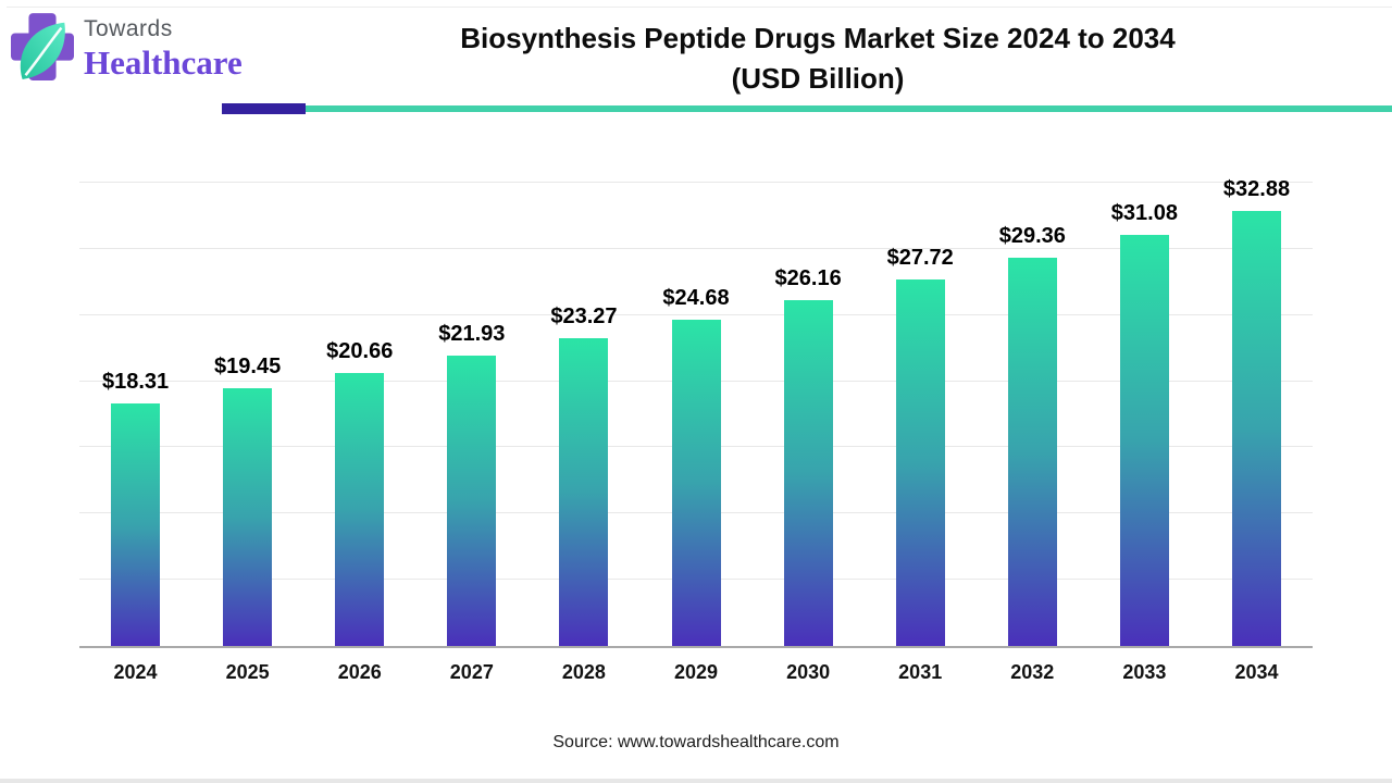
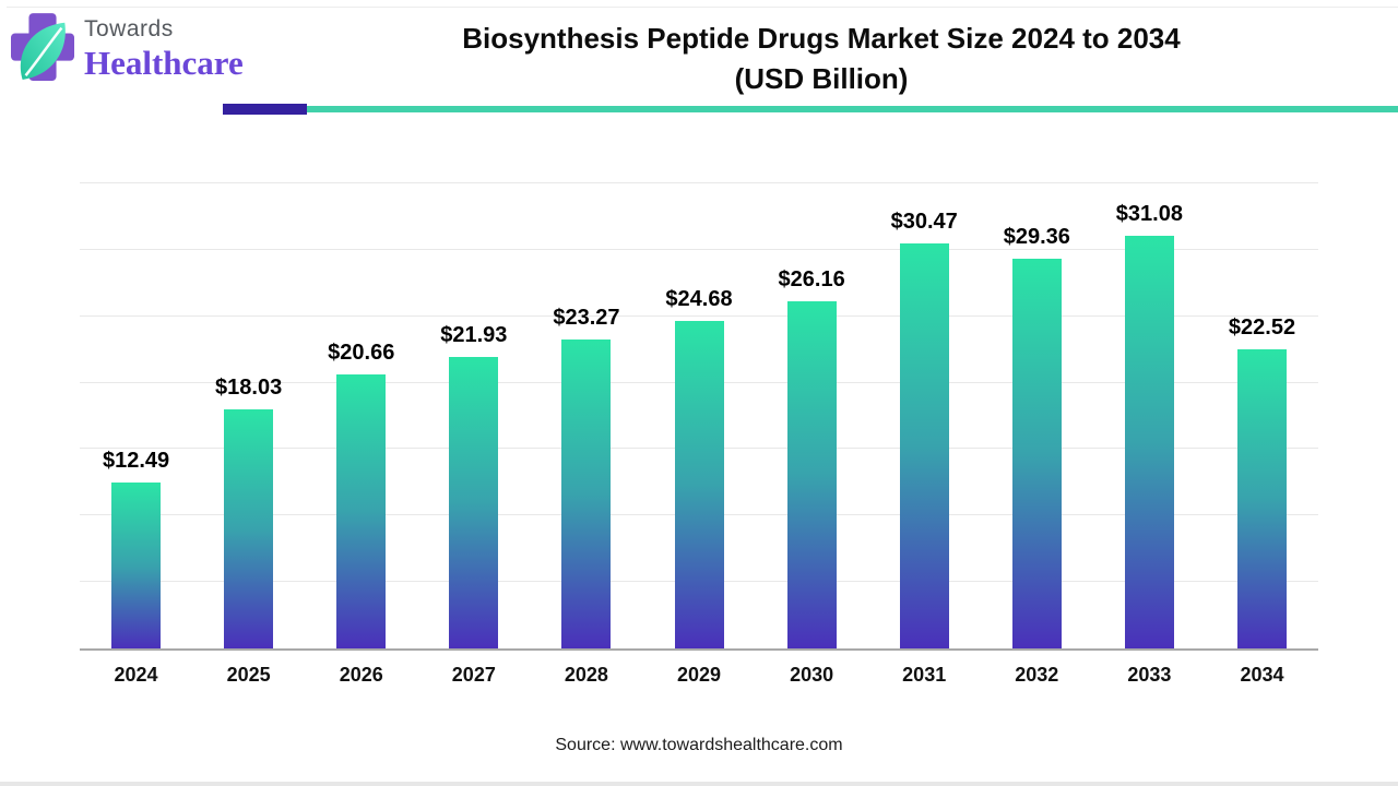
2024: $18.31 -> $12.49
2025: $19.45 -> $18.03
2031: $27.72 -> $30.47
2034: $32.88 -> $22.52
